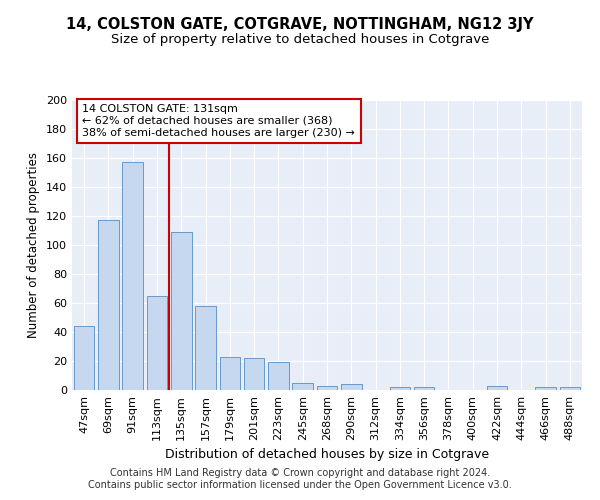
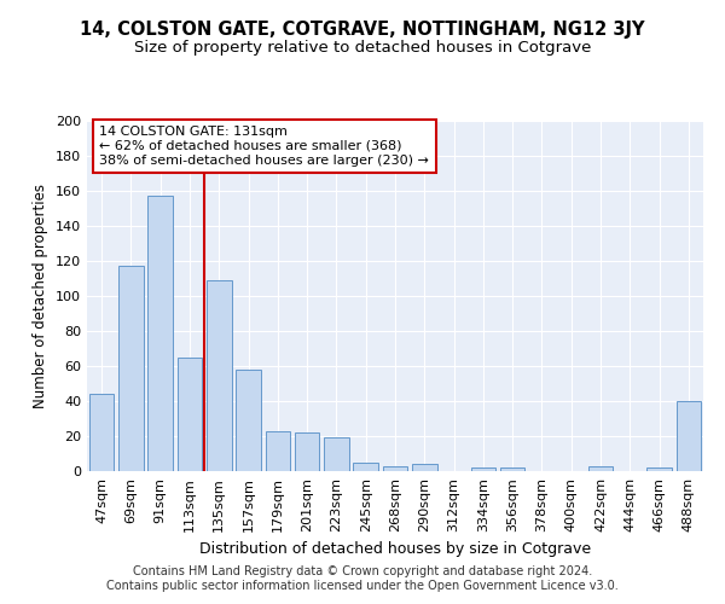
488sqm: 2 -> 40
